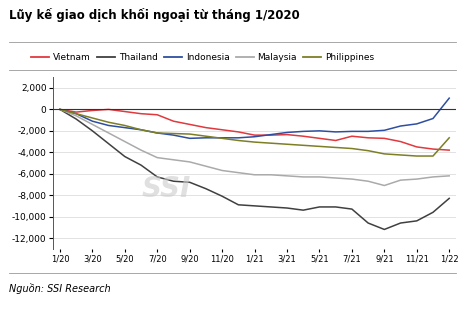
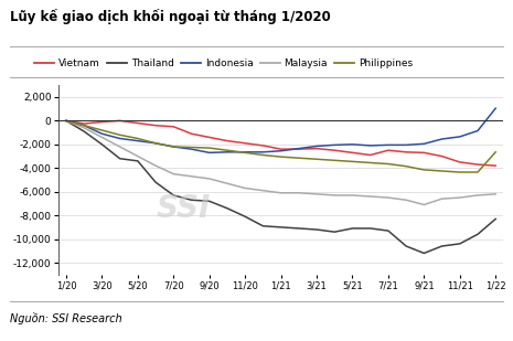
Thailand/5/20: -4,400 -> -3,400
